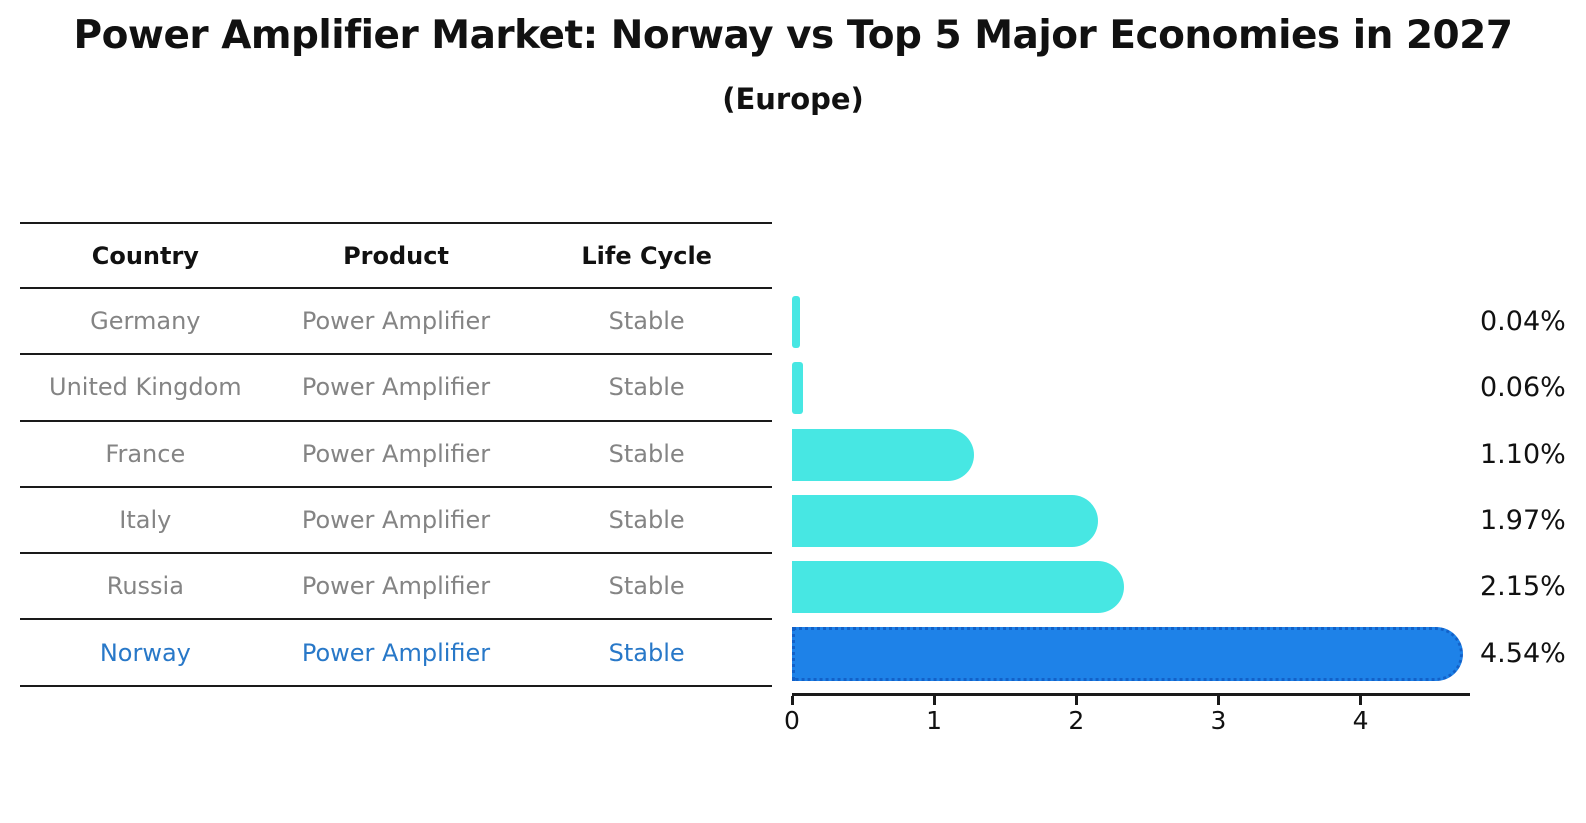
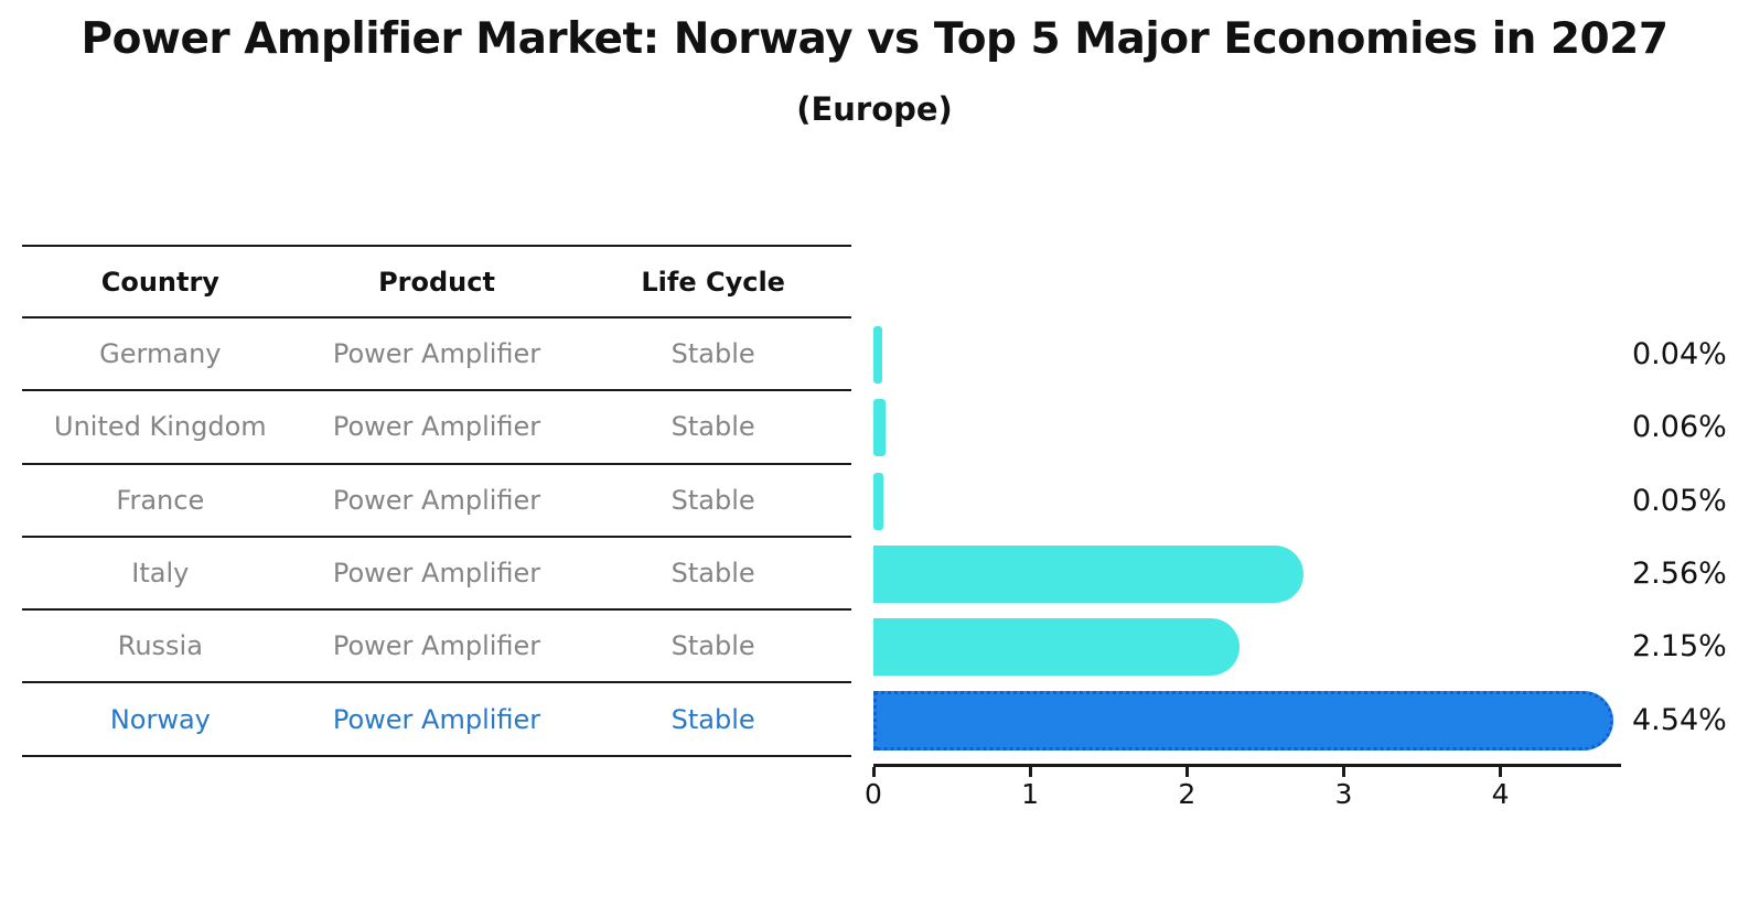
France: 1.10% -> 0.05%
Italy: 1.97% -> 2.56%
